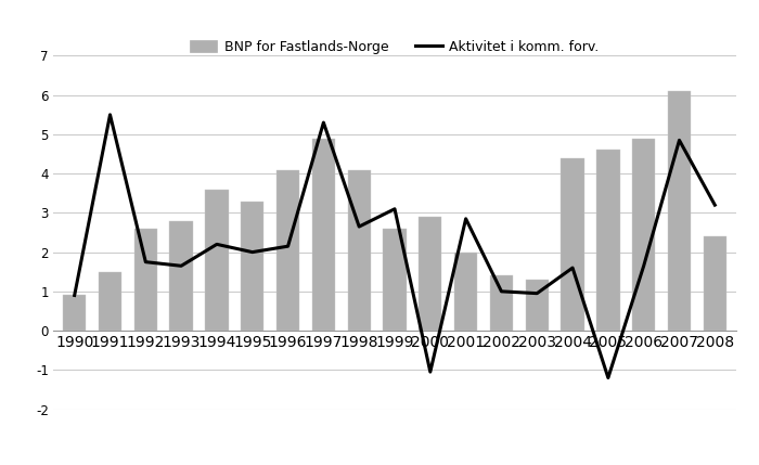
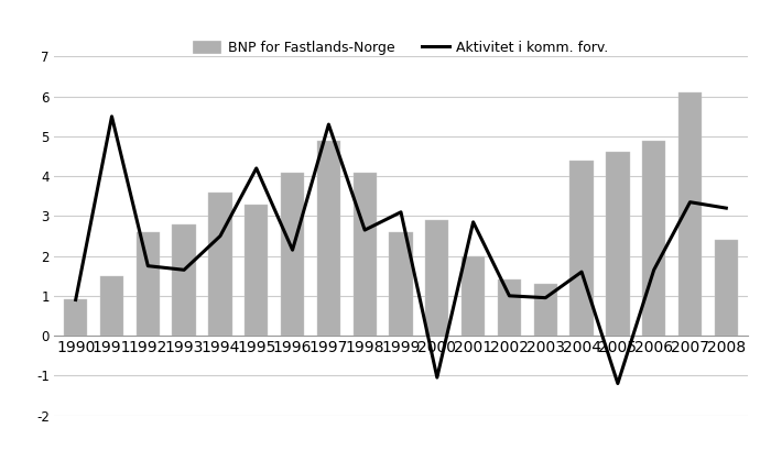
Aktivitet i komm. forv./1994: 2.20 -> 2.50
Aktivitet i komm. forv./1995: 2.00 -> 4.20
Aktivitet i komm. forv./2007: 4.85 -> 3.35
